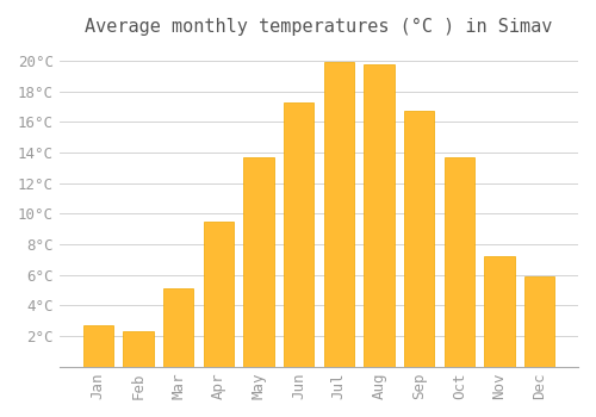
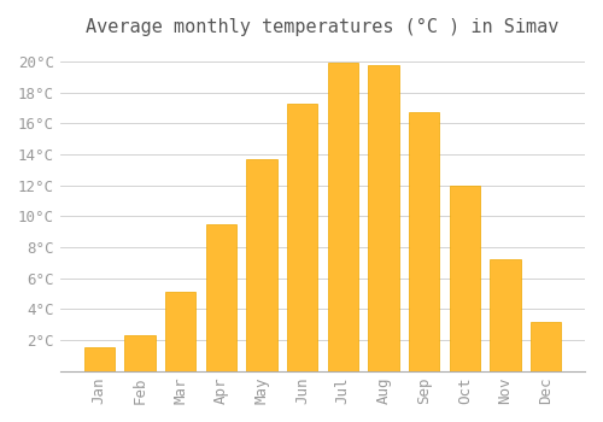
Jan: 2.7°C -> 1.5°C
Oct: 13.7°C -> 12.0°C
Dec: 5.9°C -> 3.2°C
